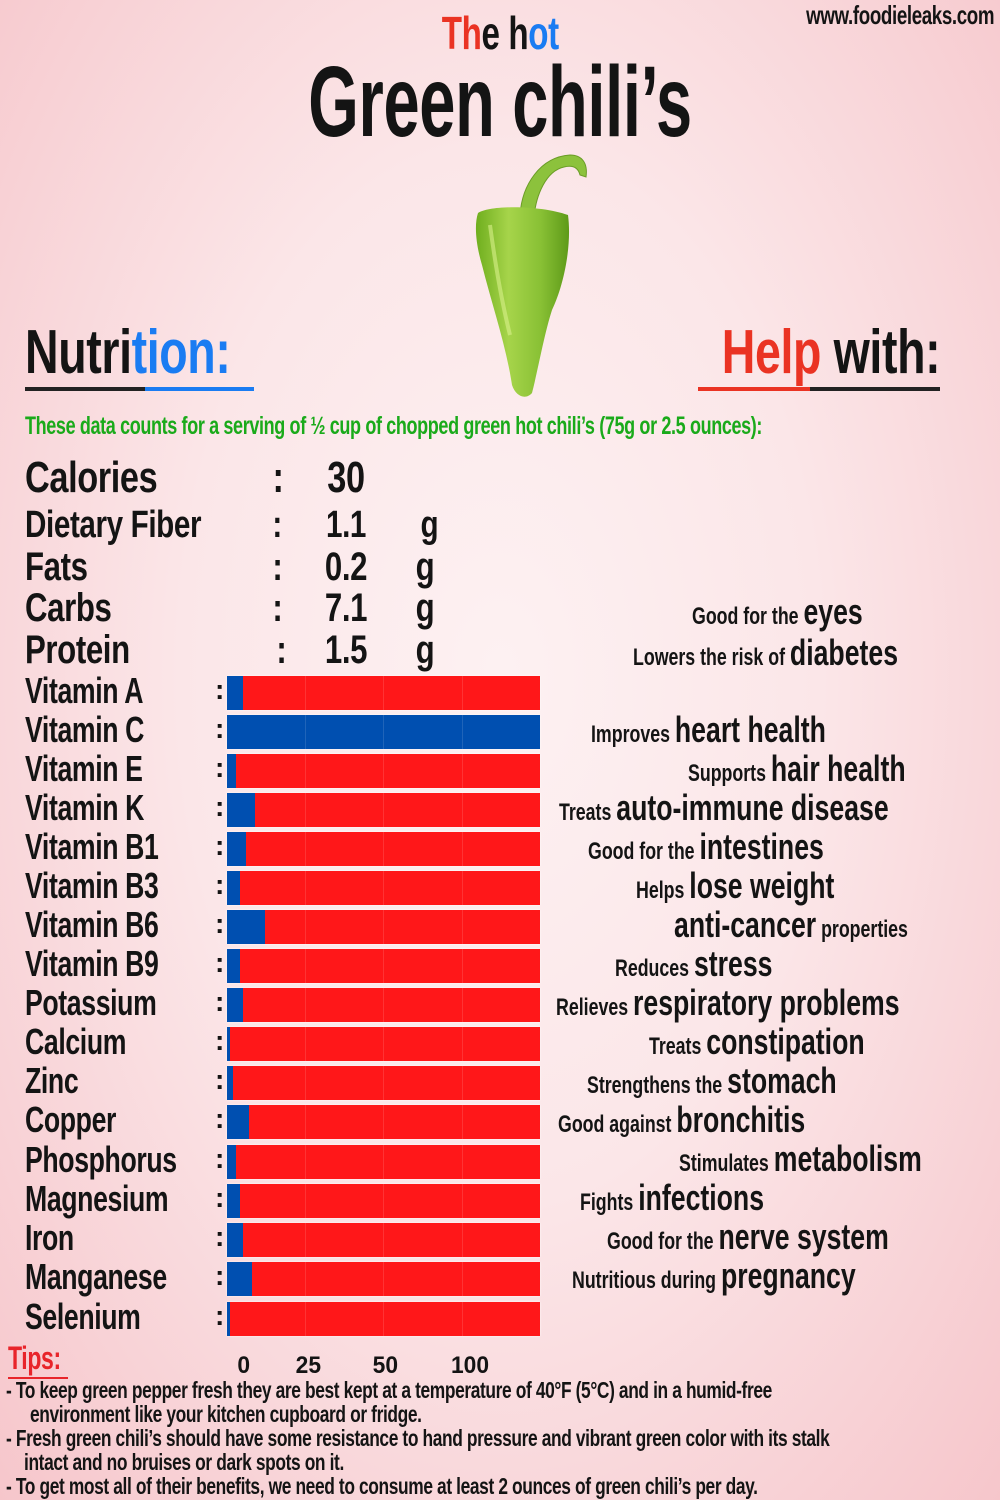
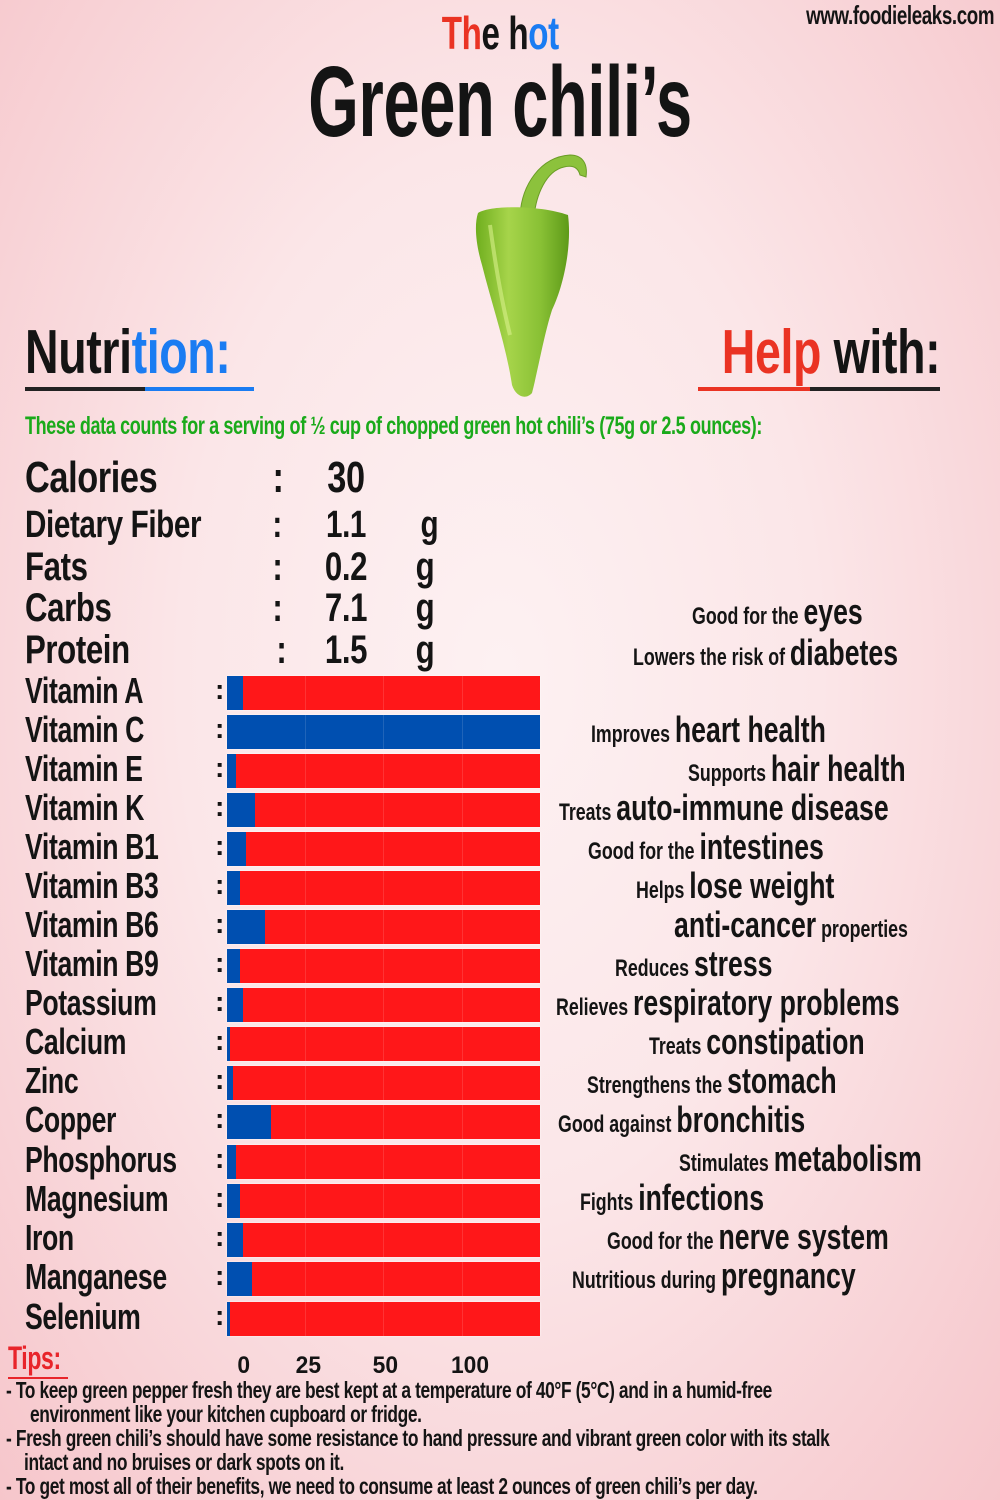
Copper: 7 -> 14
